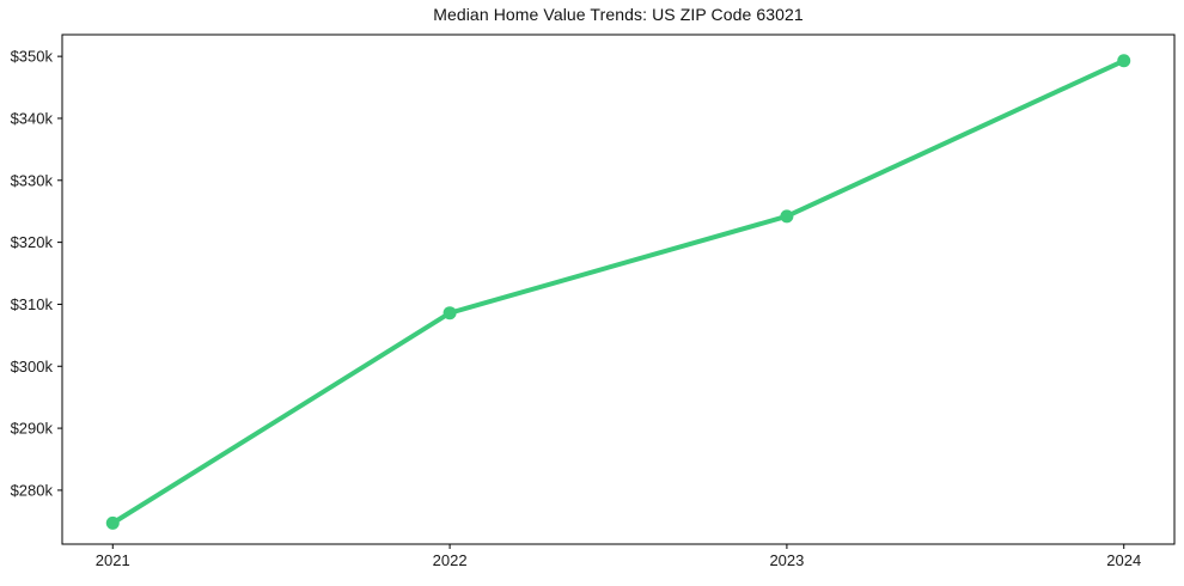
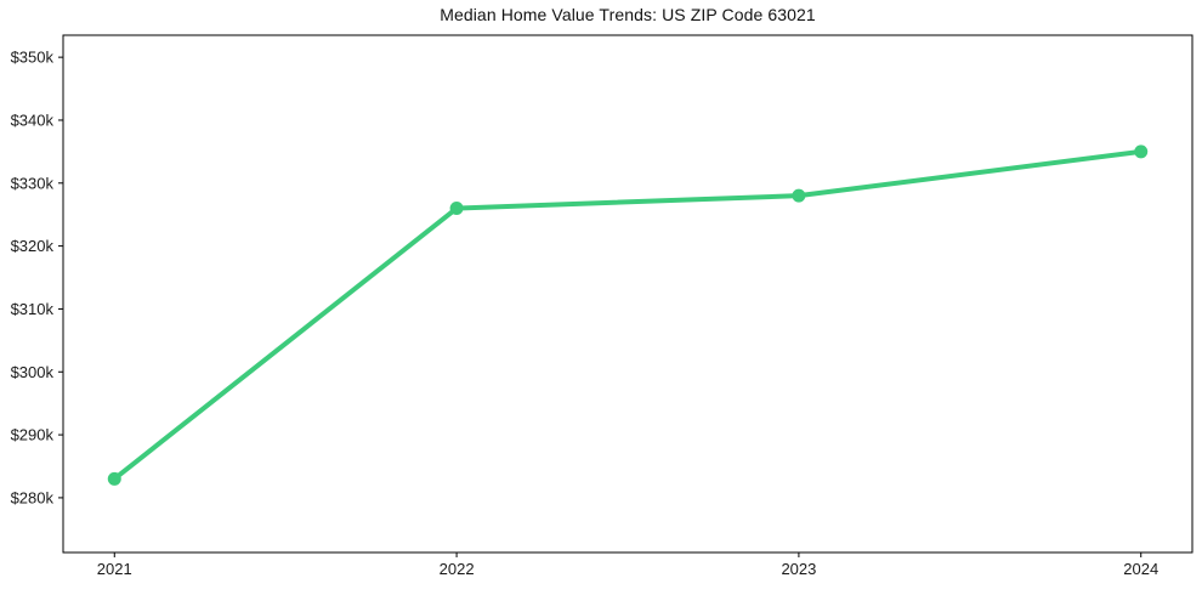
2021: $275k -> $283k
2022: $309k -> $326k
2023: $324k -> $328k
2024: $349k -> $335k
